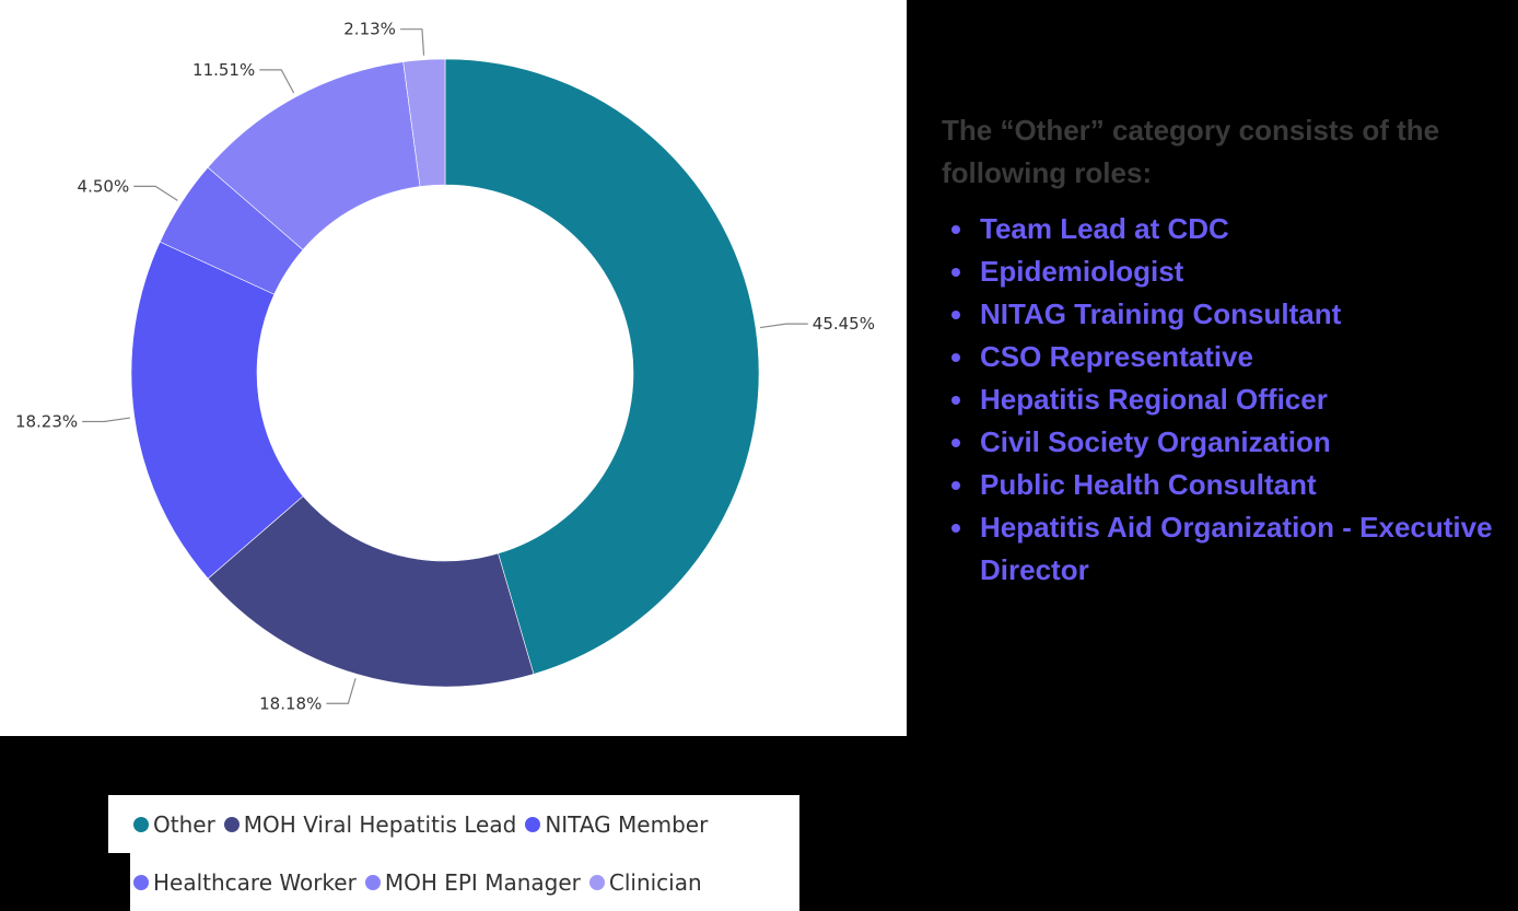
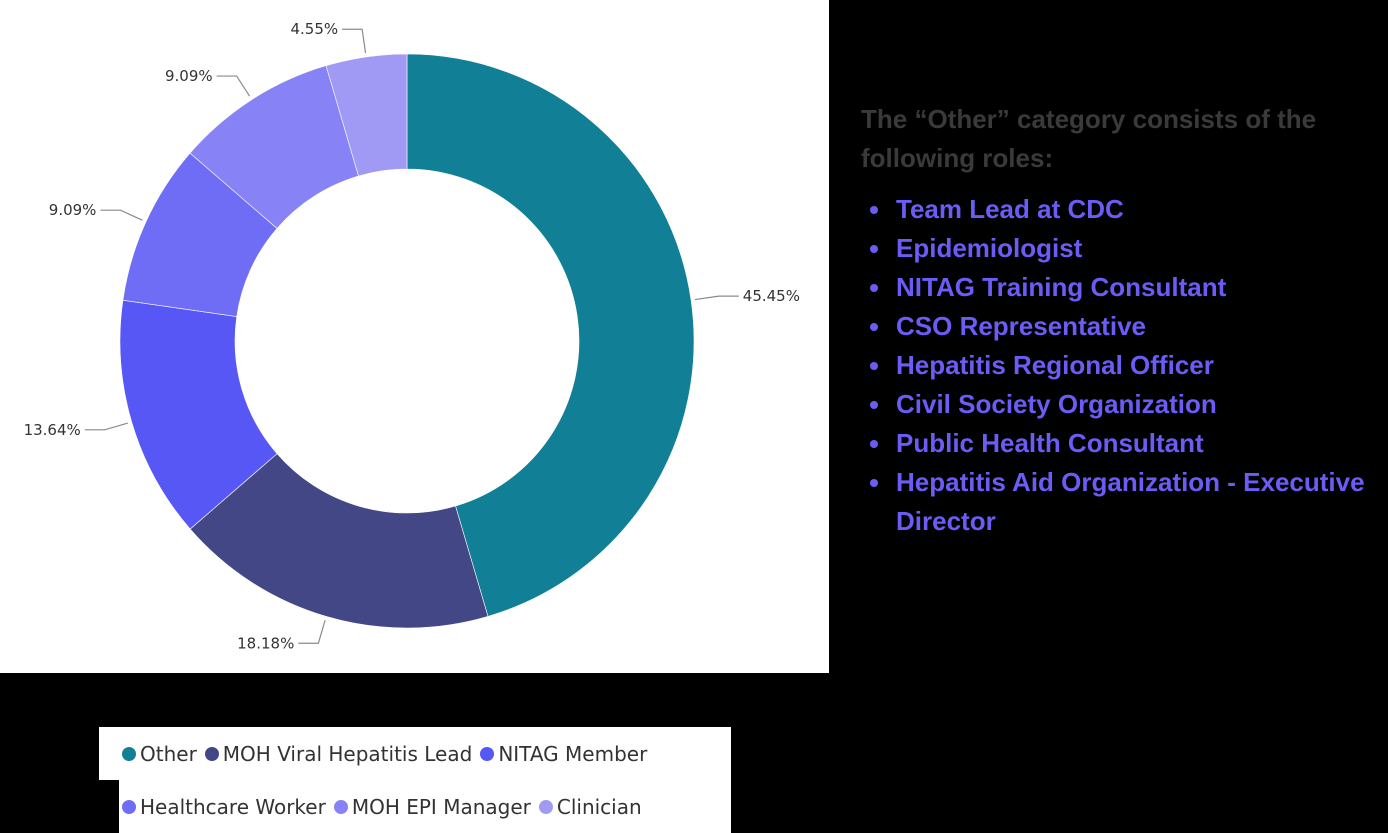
NITAG Member: 18.23% -> 13.64%
Healthcare Worker: 4.50% -> 9.09%
MOH EPI Manager: 11.51% -> 9.09%
Clinician: 2.13% -> 4.55%
